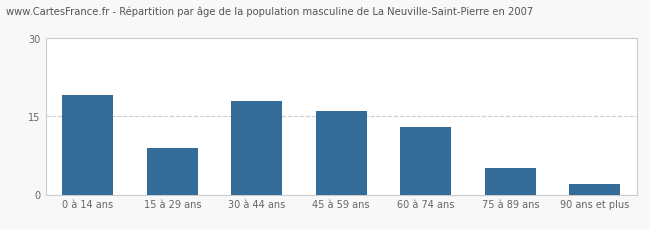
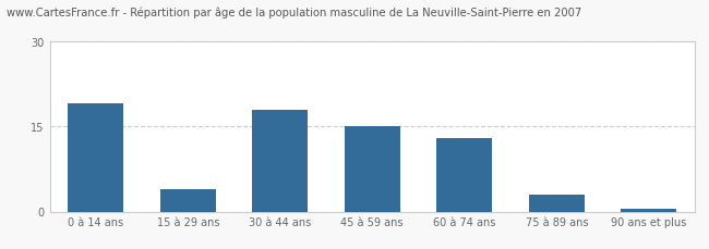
15 à 29 ans: 9.0 -> 4.0
45 à 59 ans: 16.0 -> 15.0
75 à 89 ans: 5.0 -> 3.0
90 ans et plus: 2.0 -> 0.5
